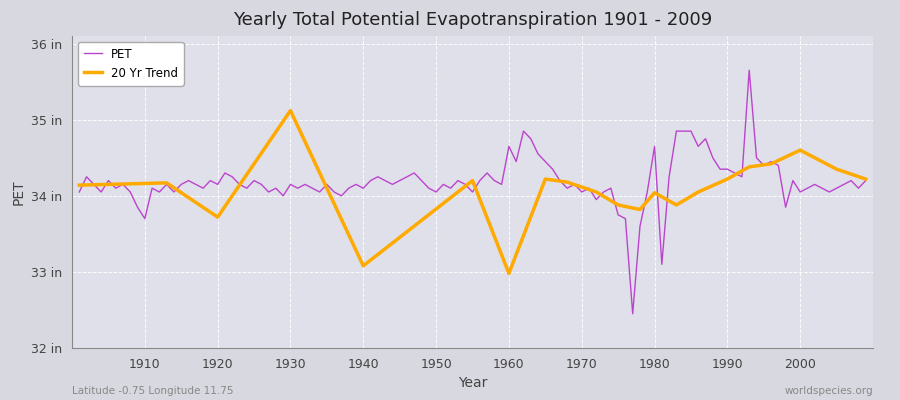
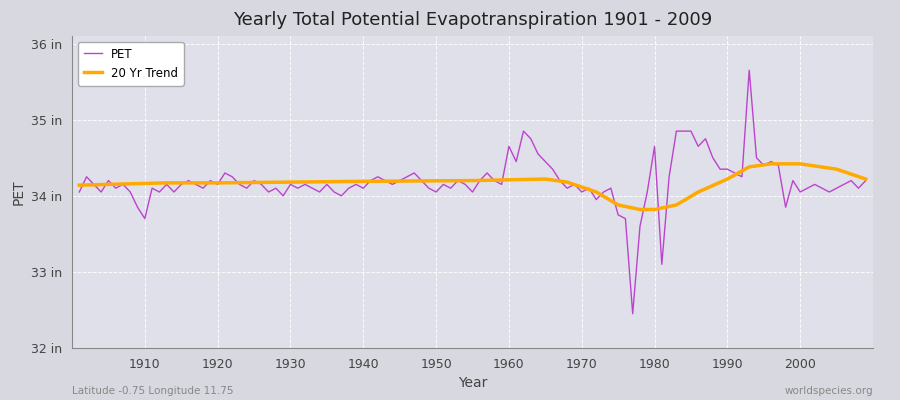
20 Yr Trend/1920: 33.72 in -> 34.17 in
20 Yr Trend/1930: 35.12 in -> 34.18 in
20 Yr Trend/1940: 33.08 in -> 34.19 in
20 Yr Trend/1960: 32.98 in -> 34.21 in
20 Yr Trend/1980: 34.04 in -> 33.82 in
20 Yr Trend/2000: 34.60 in -> 34.42 in
